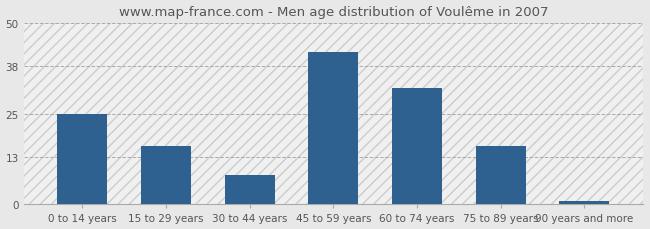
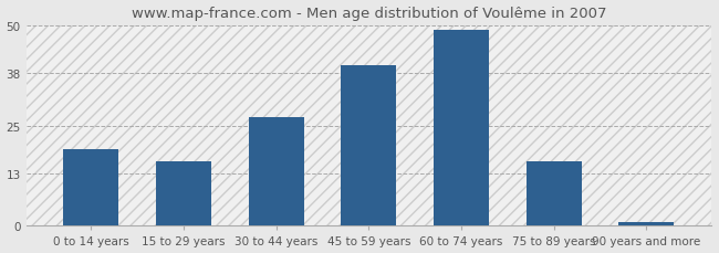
0 to 14 years: 25 -> 19
30 to 44 years: 8 -> 27
45 to 59 years: 42 -> 40
60 to 74 years: 32 -> 49
